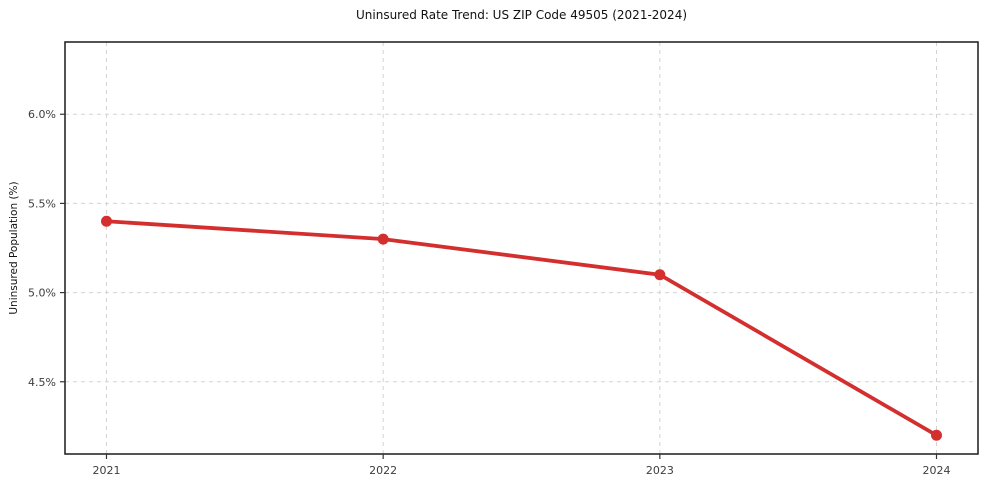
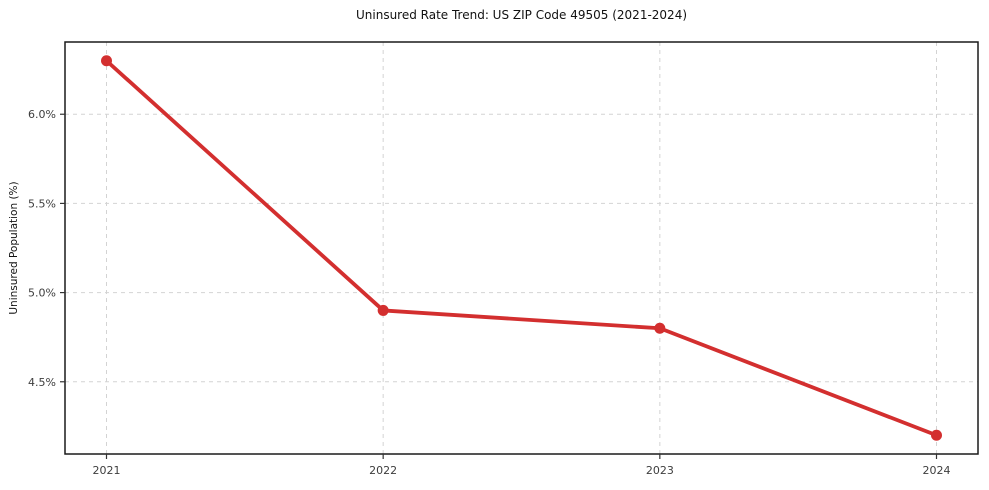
2021: 5.4% -> 6.3%
2022: 5.3% -> 4.9%
2023: 5.1% -> 4.8%
